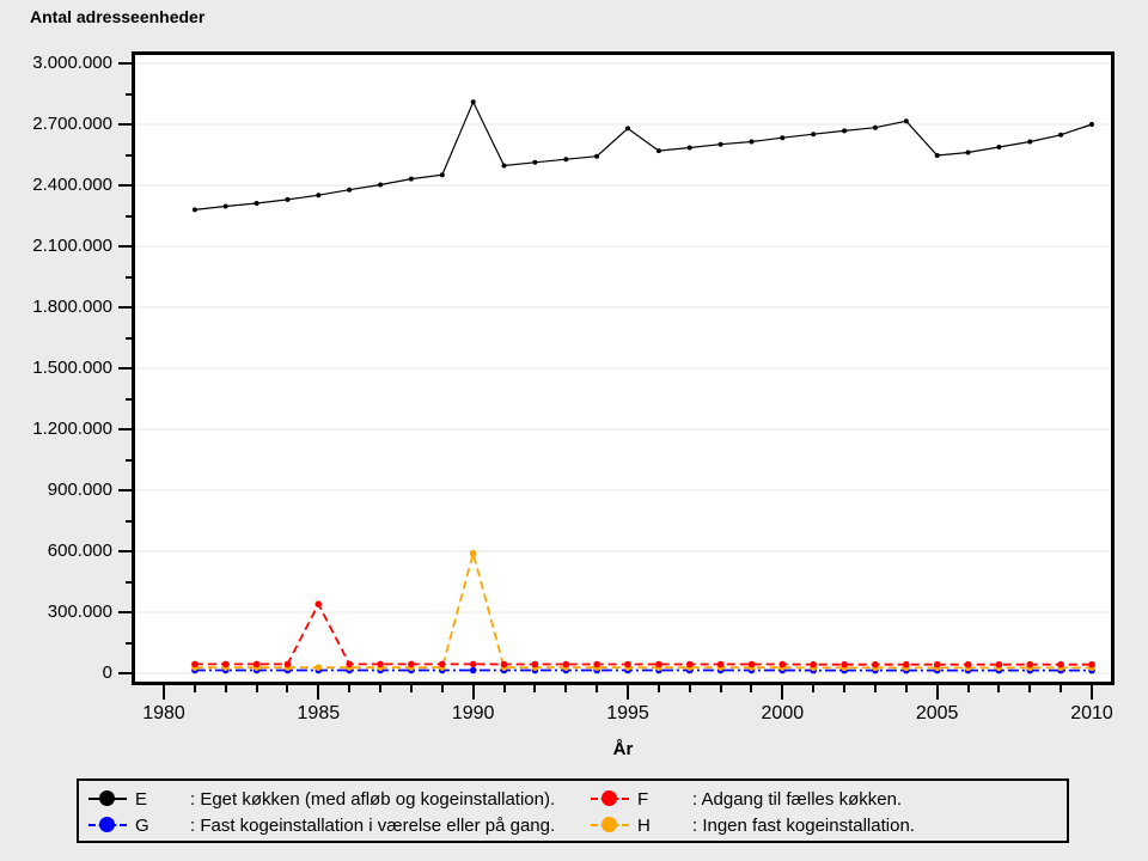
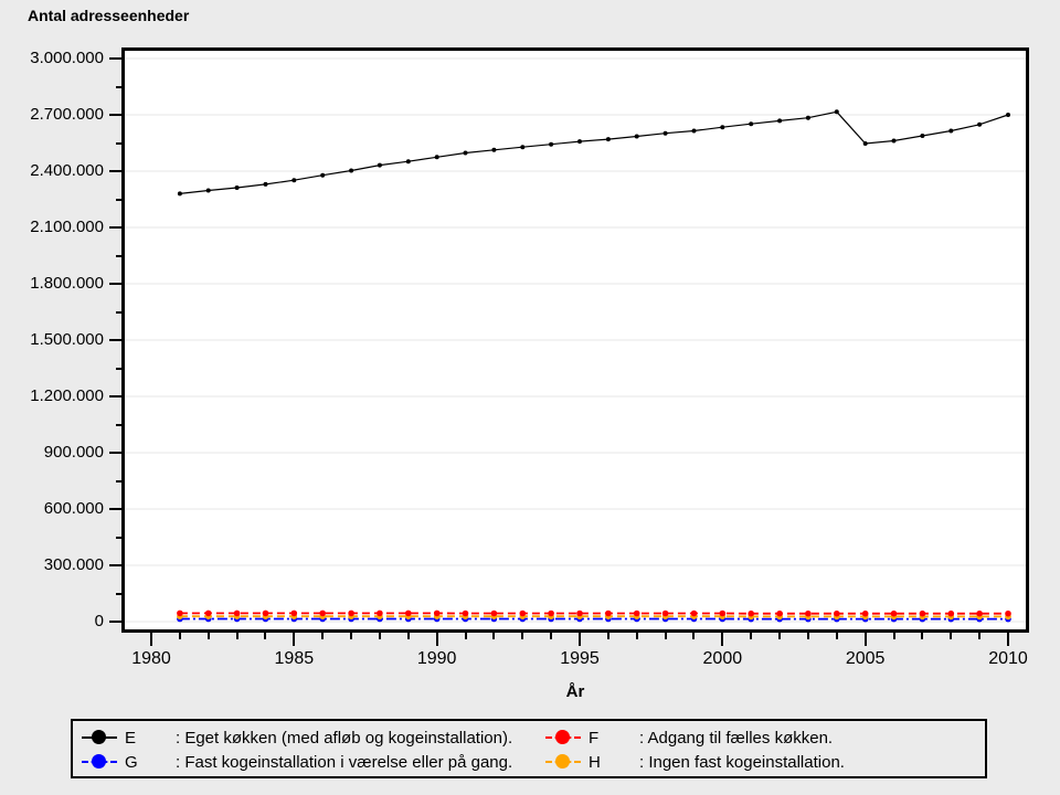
F/1985: 340000 -> 40000
E/1990: 2810000 -> 2480000
H/1990: 590000 -> 30000
E/1995: 2680000 -> 2560000
